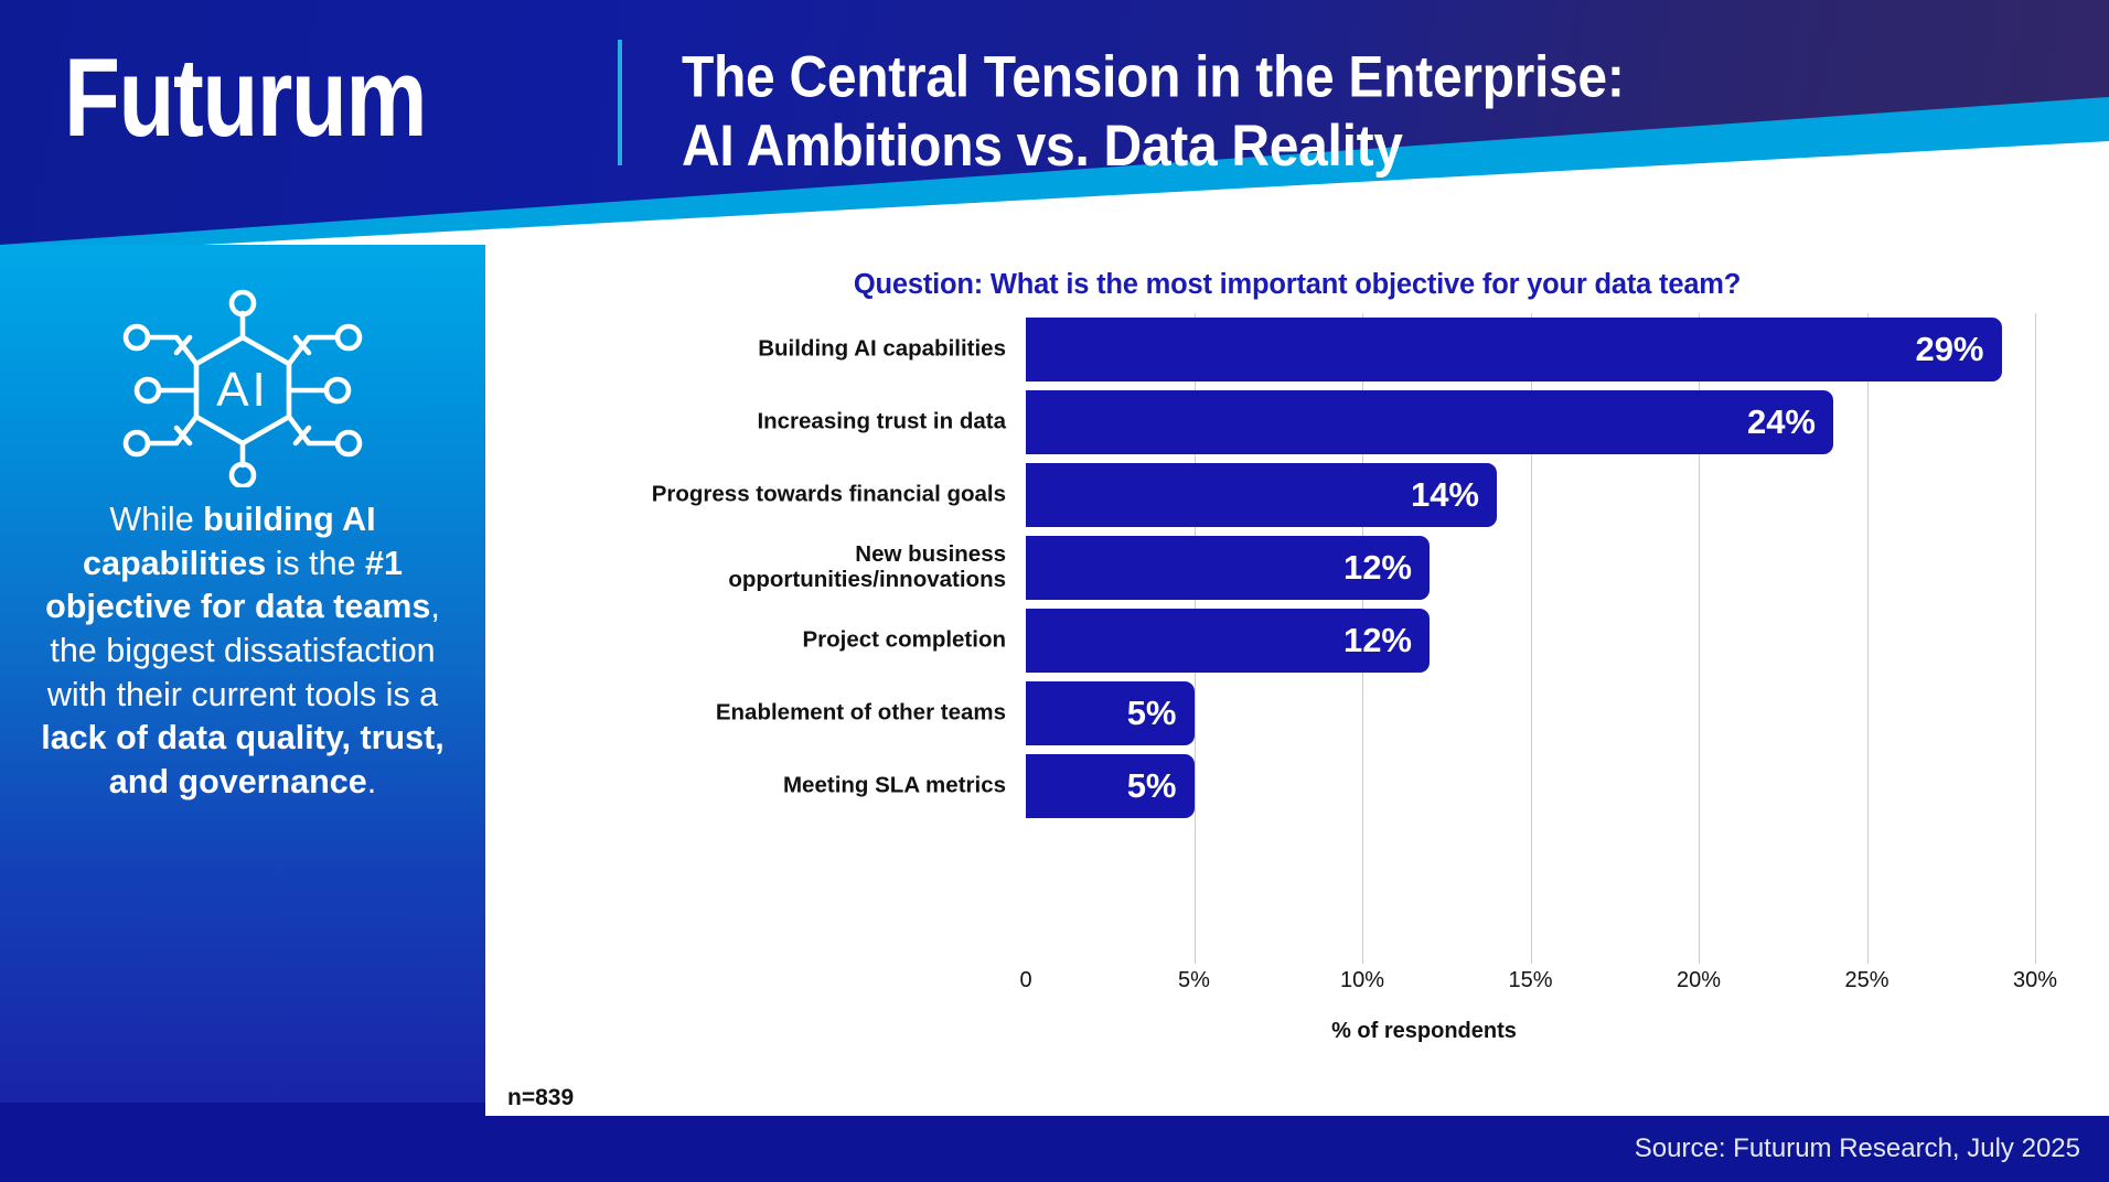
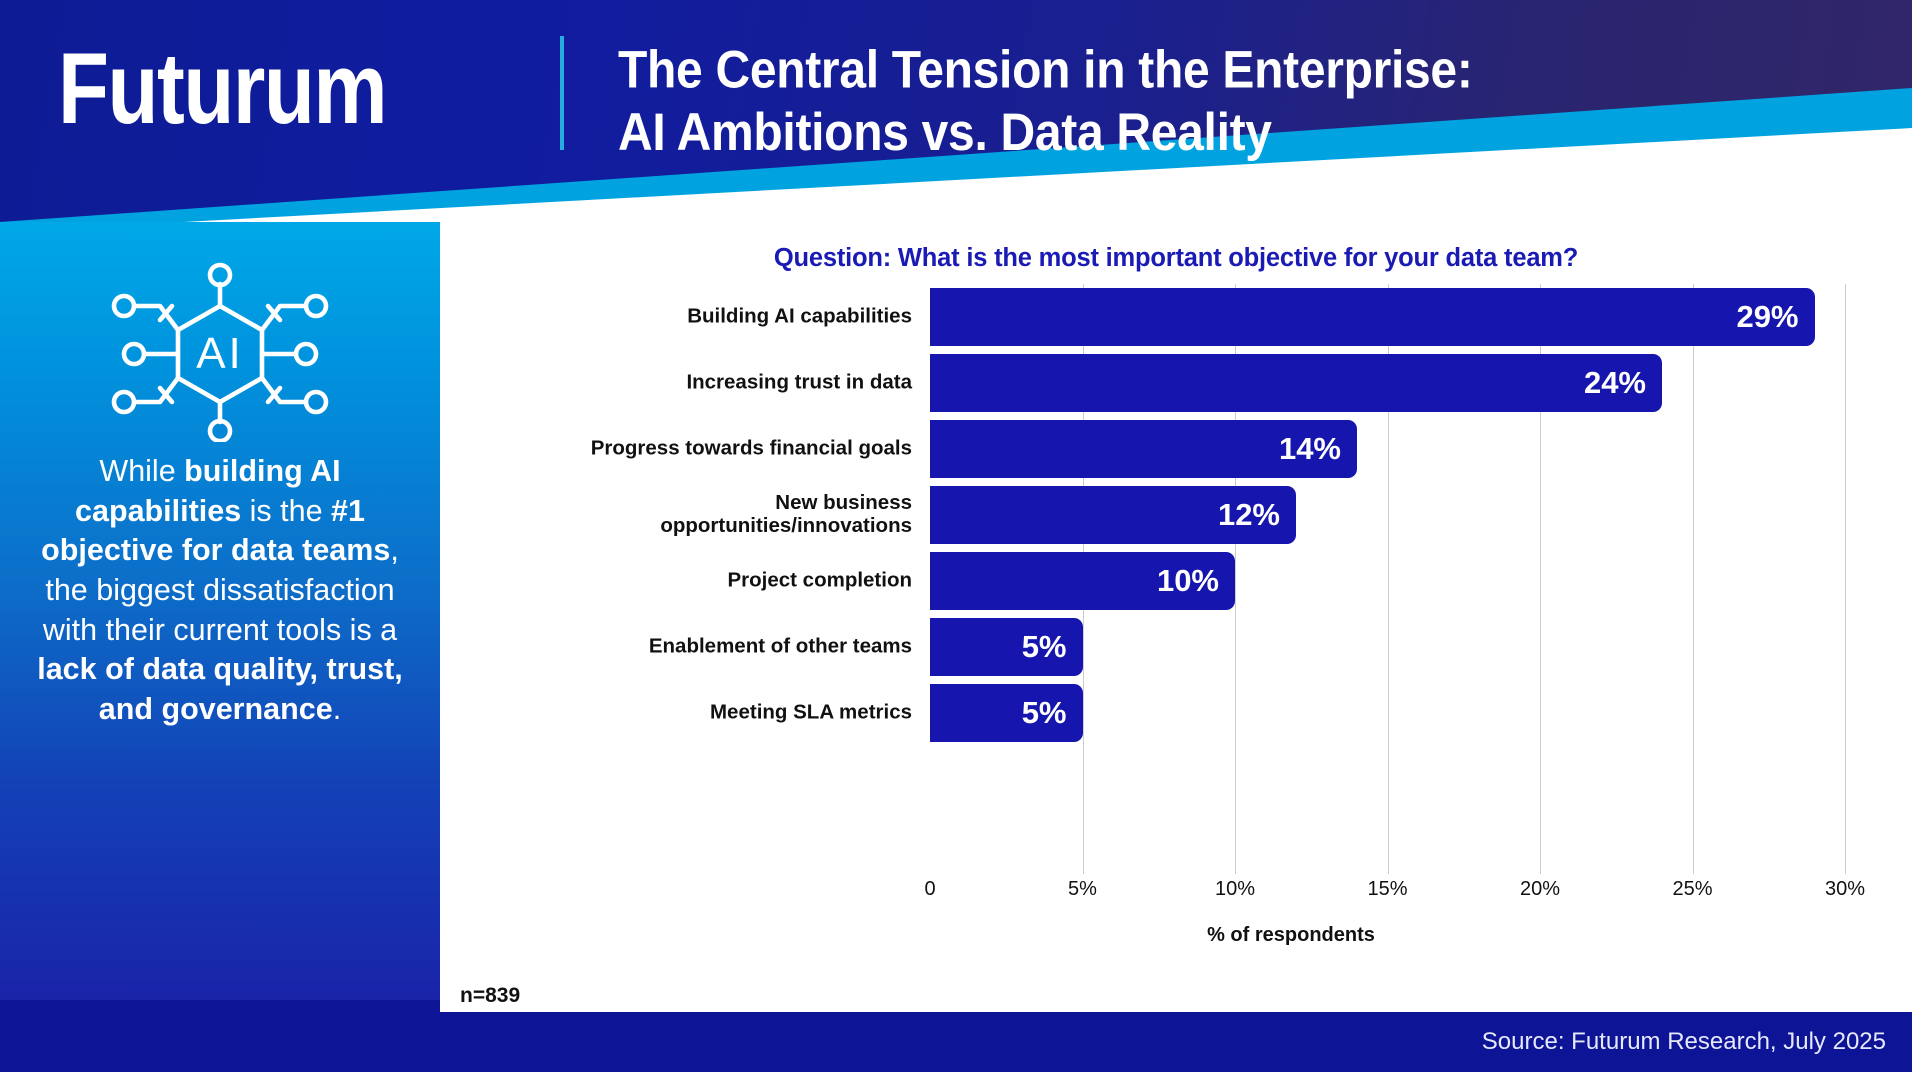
Project completion: 12% -> 10%
